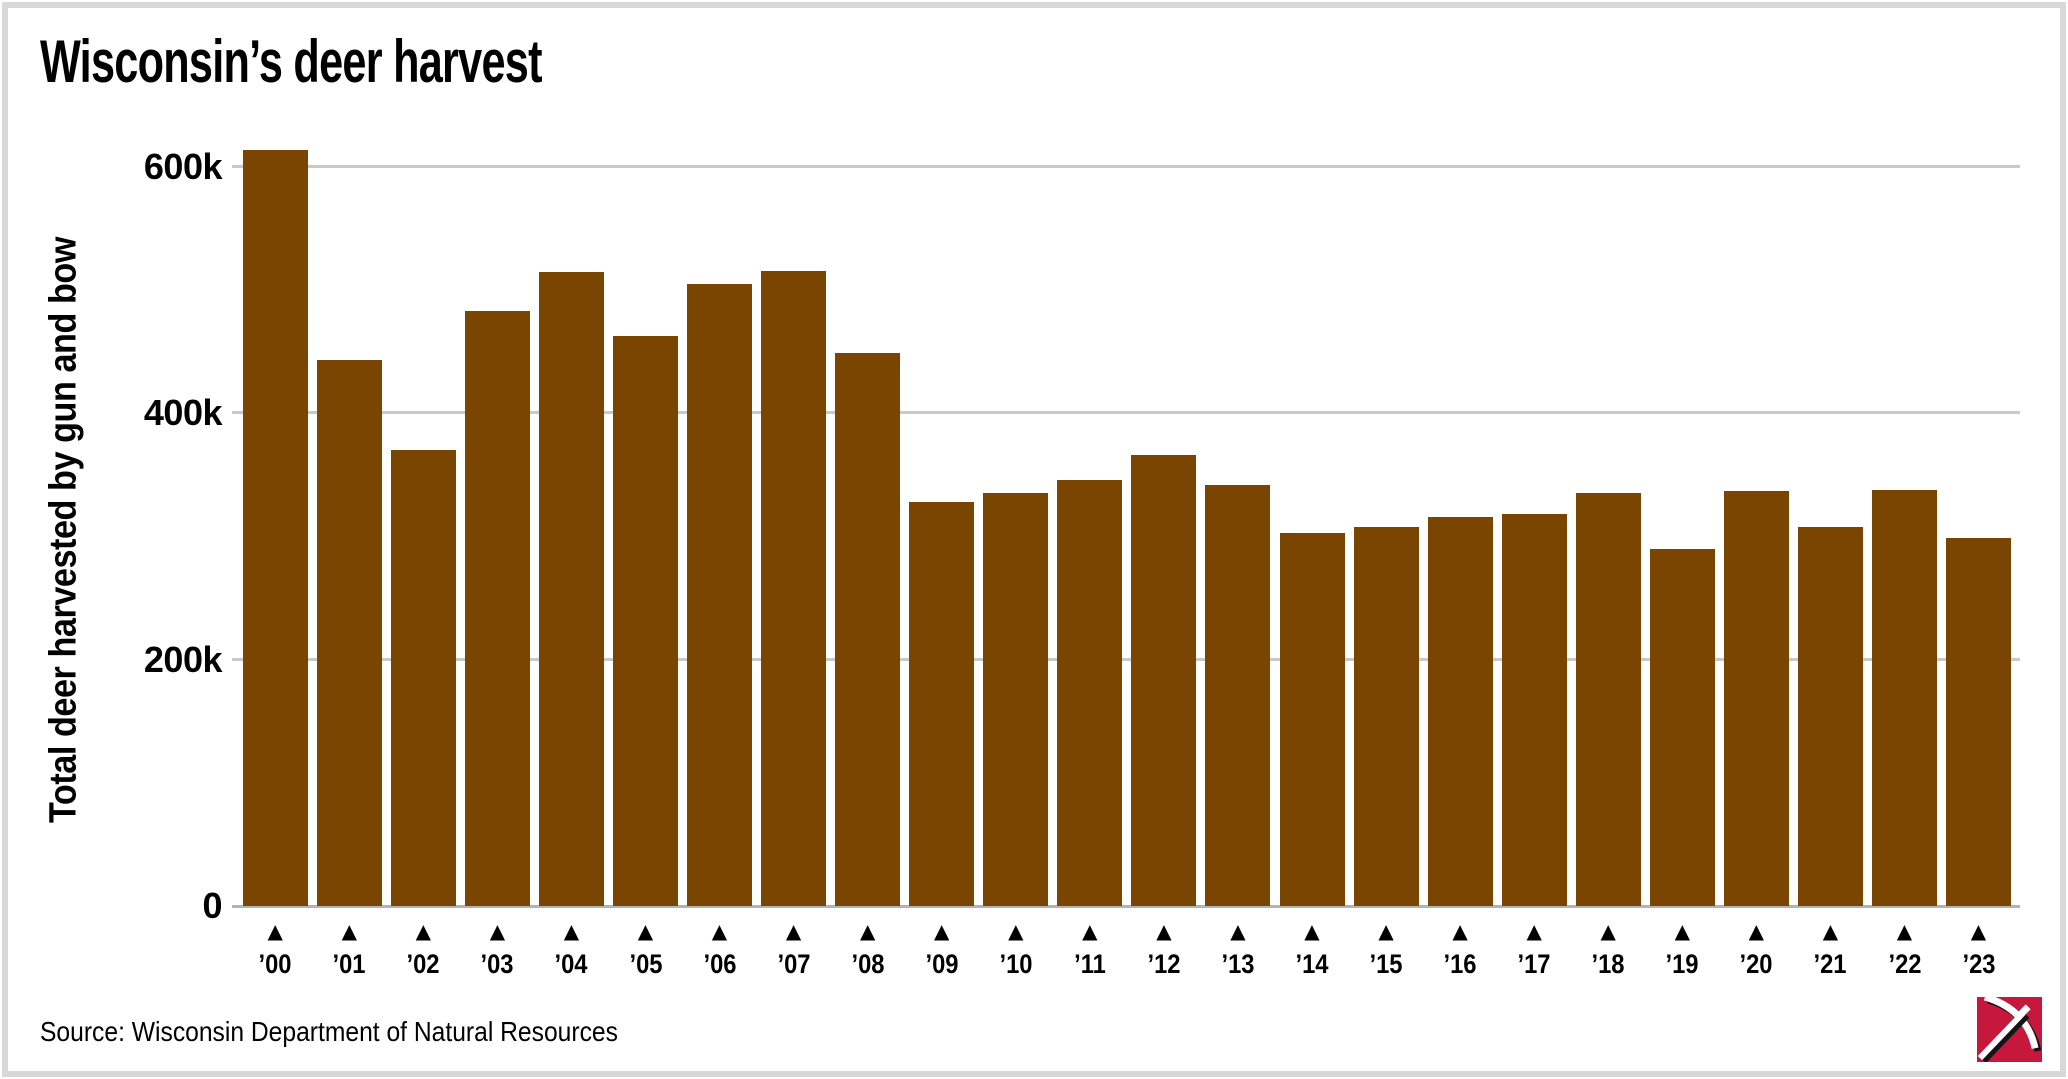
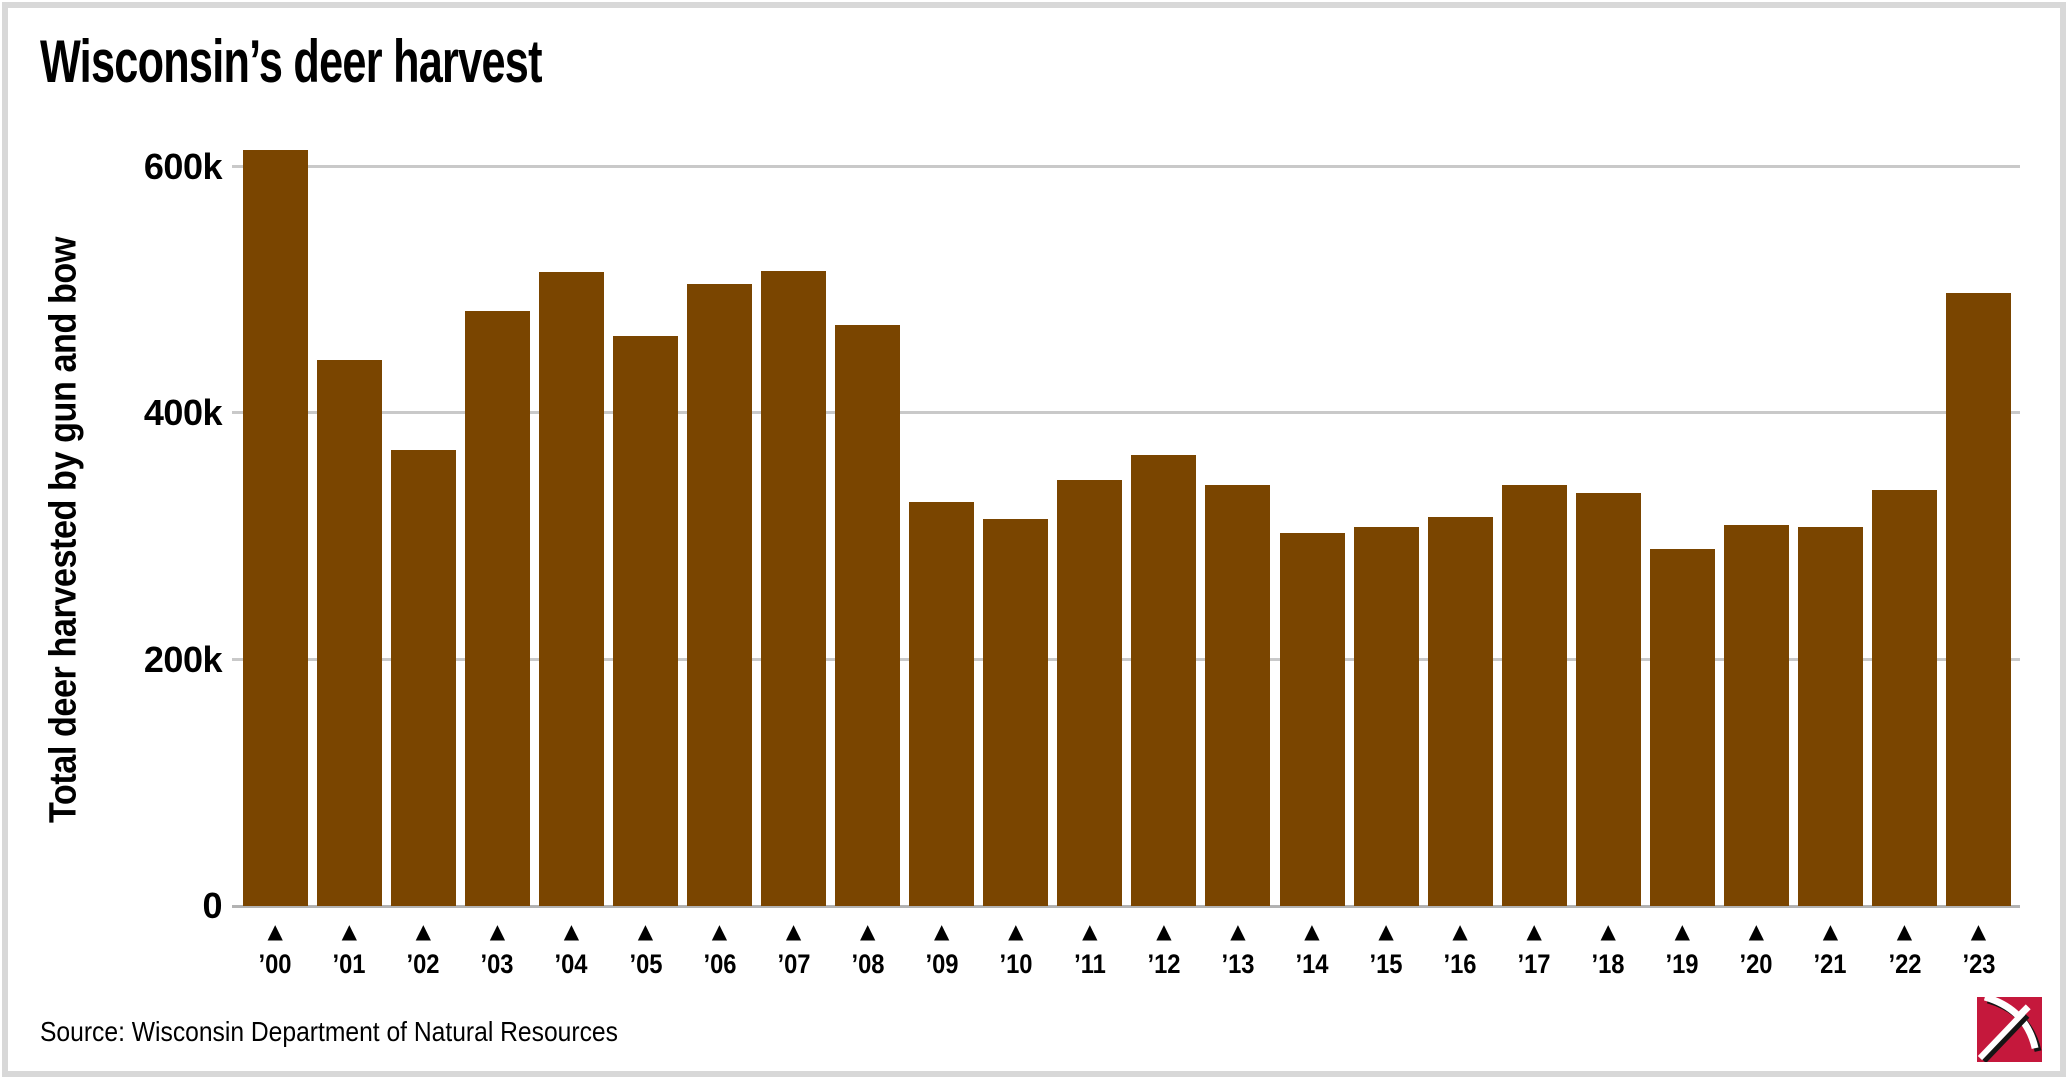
’08: 449k -> 472k
’10: 335k -> 314k
’17: 318k -> 342k
’20: 337k -> 309k
’23: 299k -> 498k
